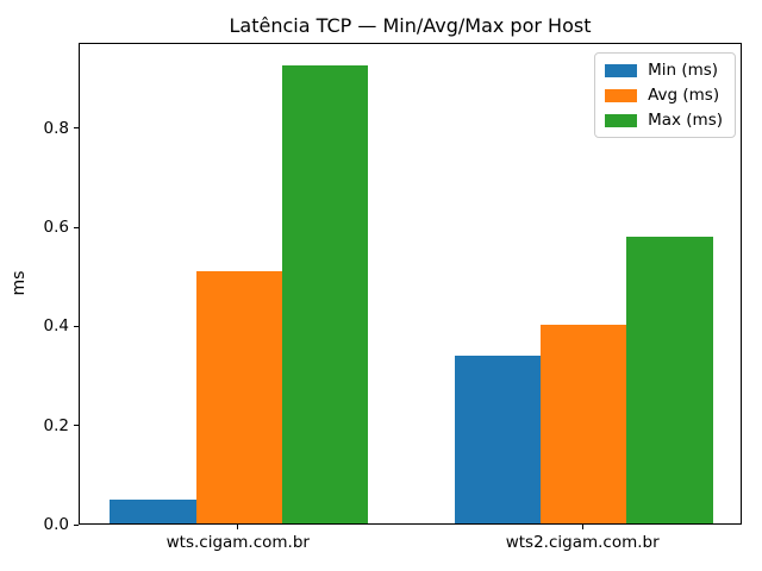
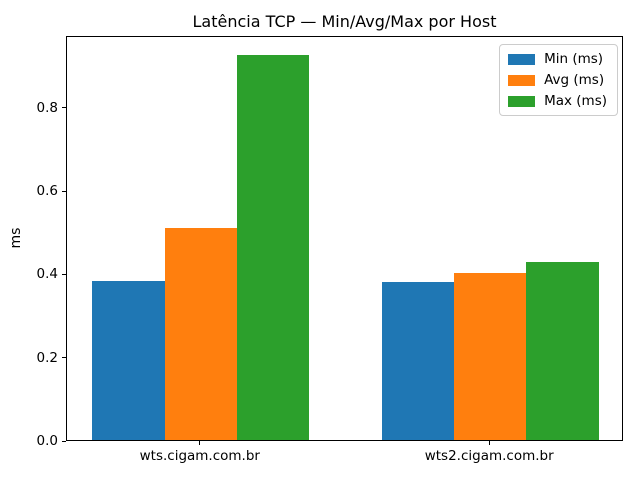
Min (ms)/wts.cigam.com.br: 0.05 -> 0.39
Min (ms)/wts2.cigam.com.br: 0.34 -> 0.38
Max (ms)/wts2.cigam.com.br: 0.58 -> 0.43
